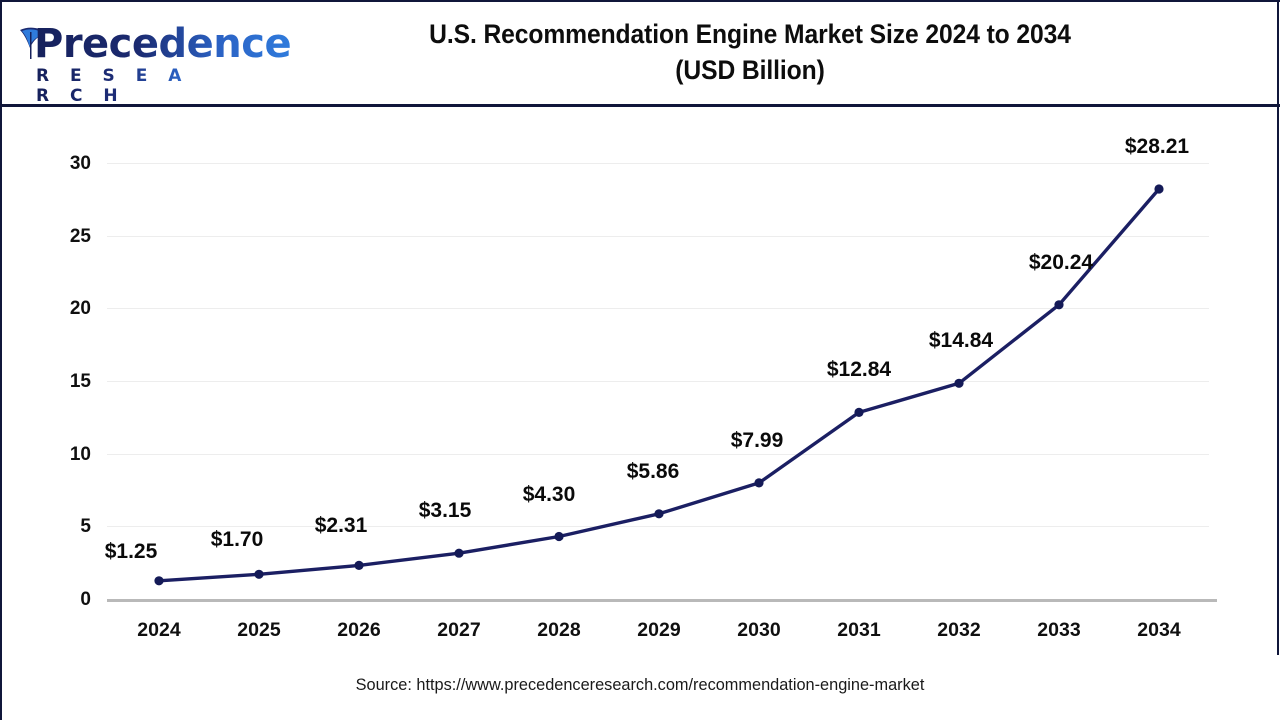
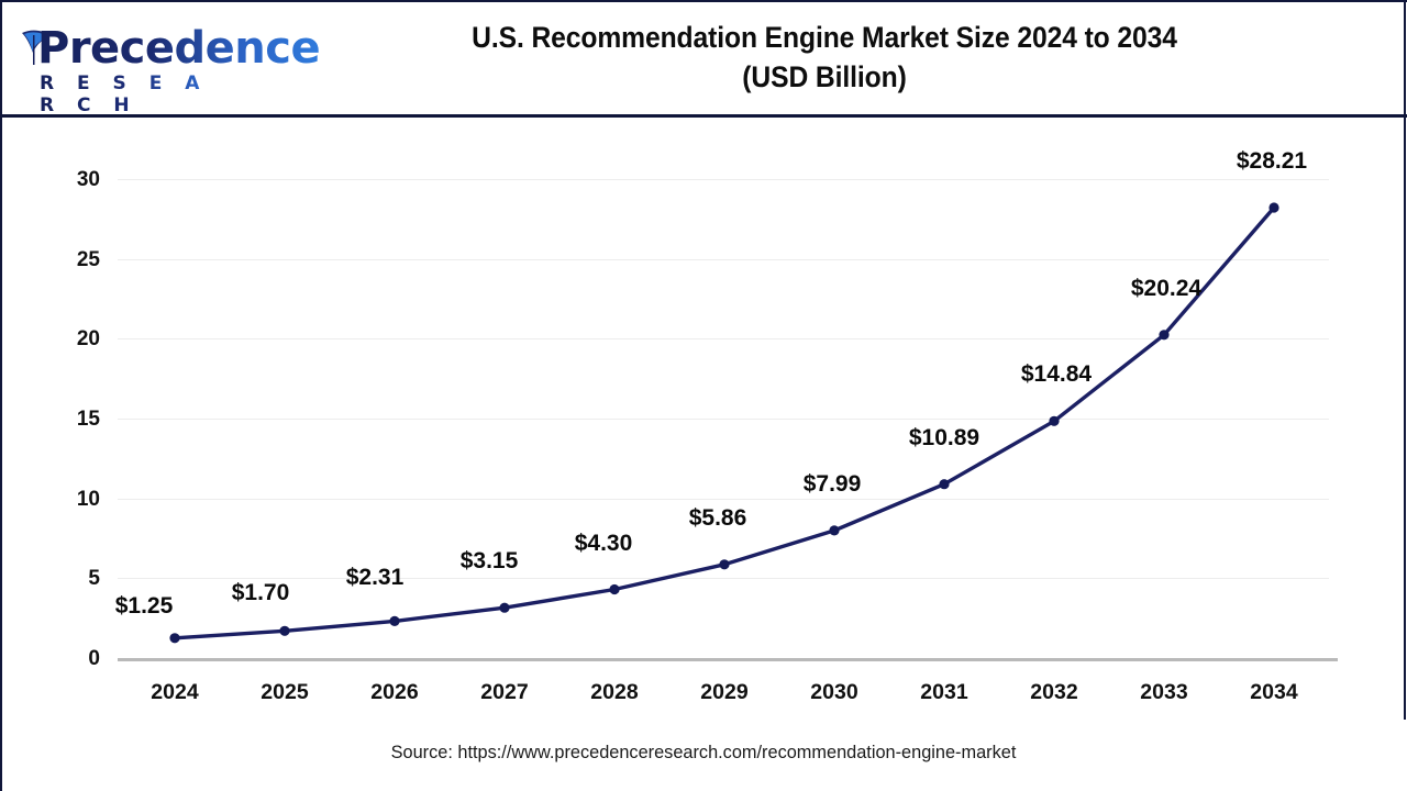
2031: $12.84 -> $10.89
